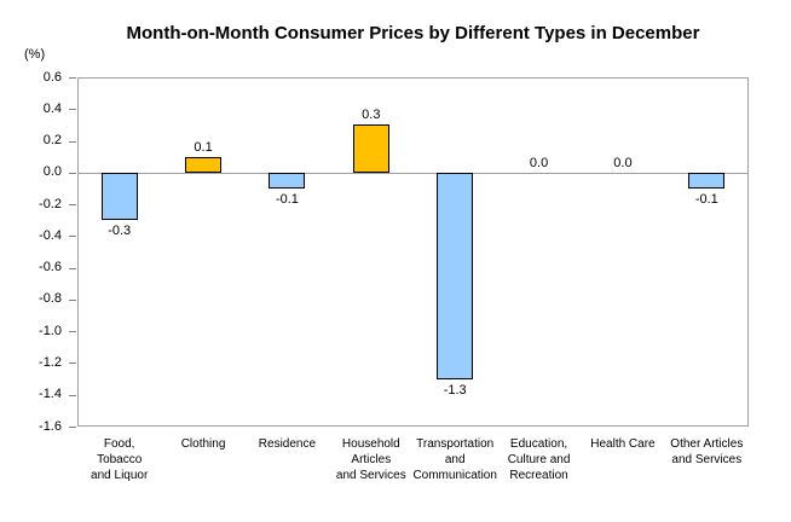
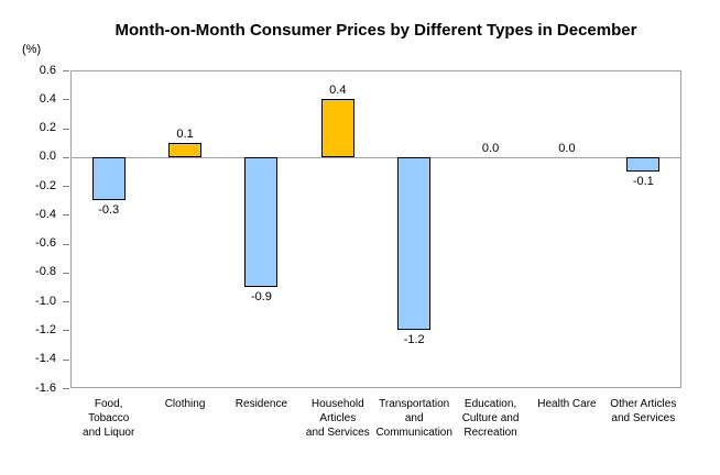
Residence: -0.1 -> -0.9
Household Articles and Services: 0.3 -> 0.4
Transportation and Communication: -1.3 -> -1.2
